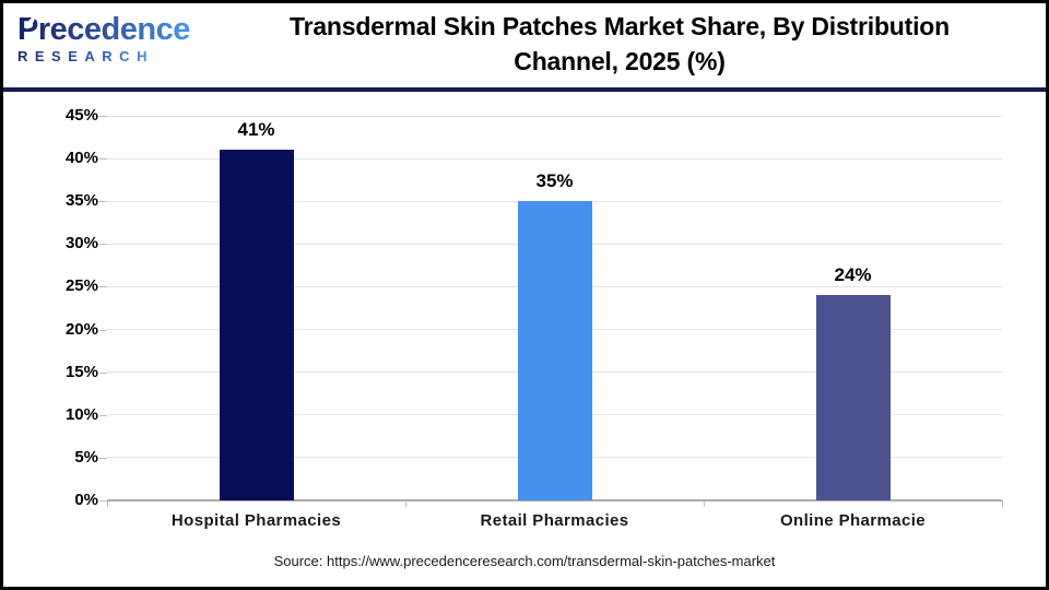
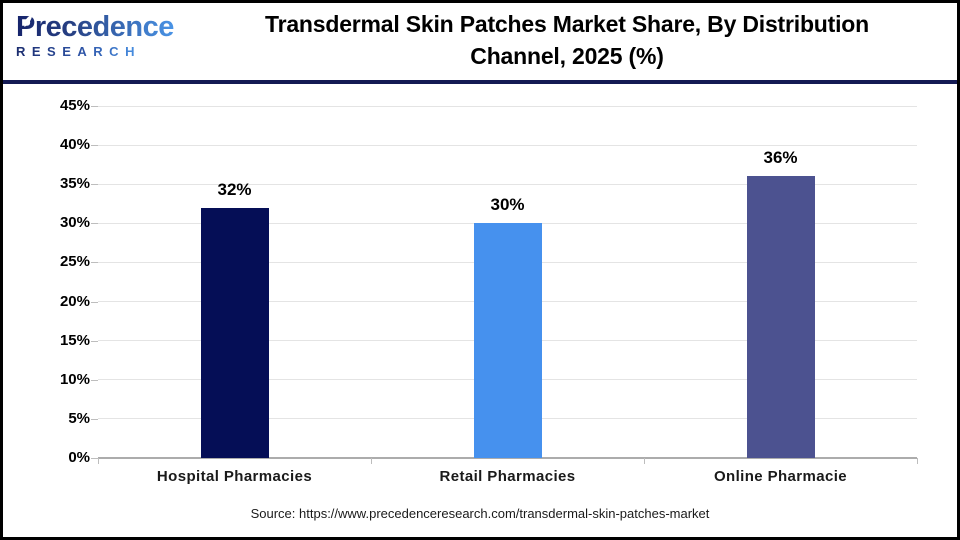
Hospital Pharmacies: 41% -> 32%
Retail Pharmacies: 35% -> 30%
Online Pharmacie: 24% -> 36%
